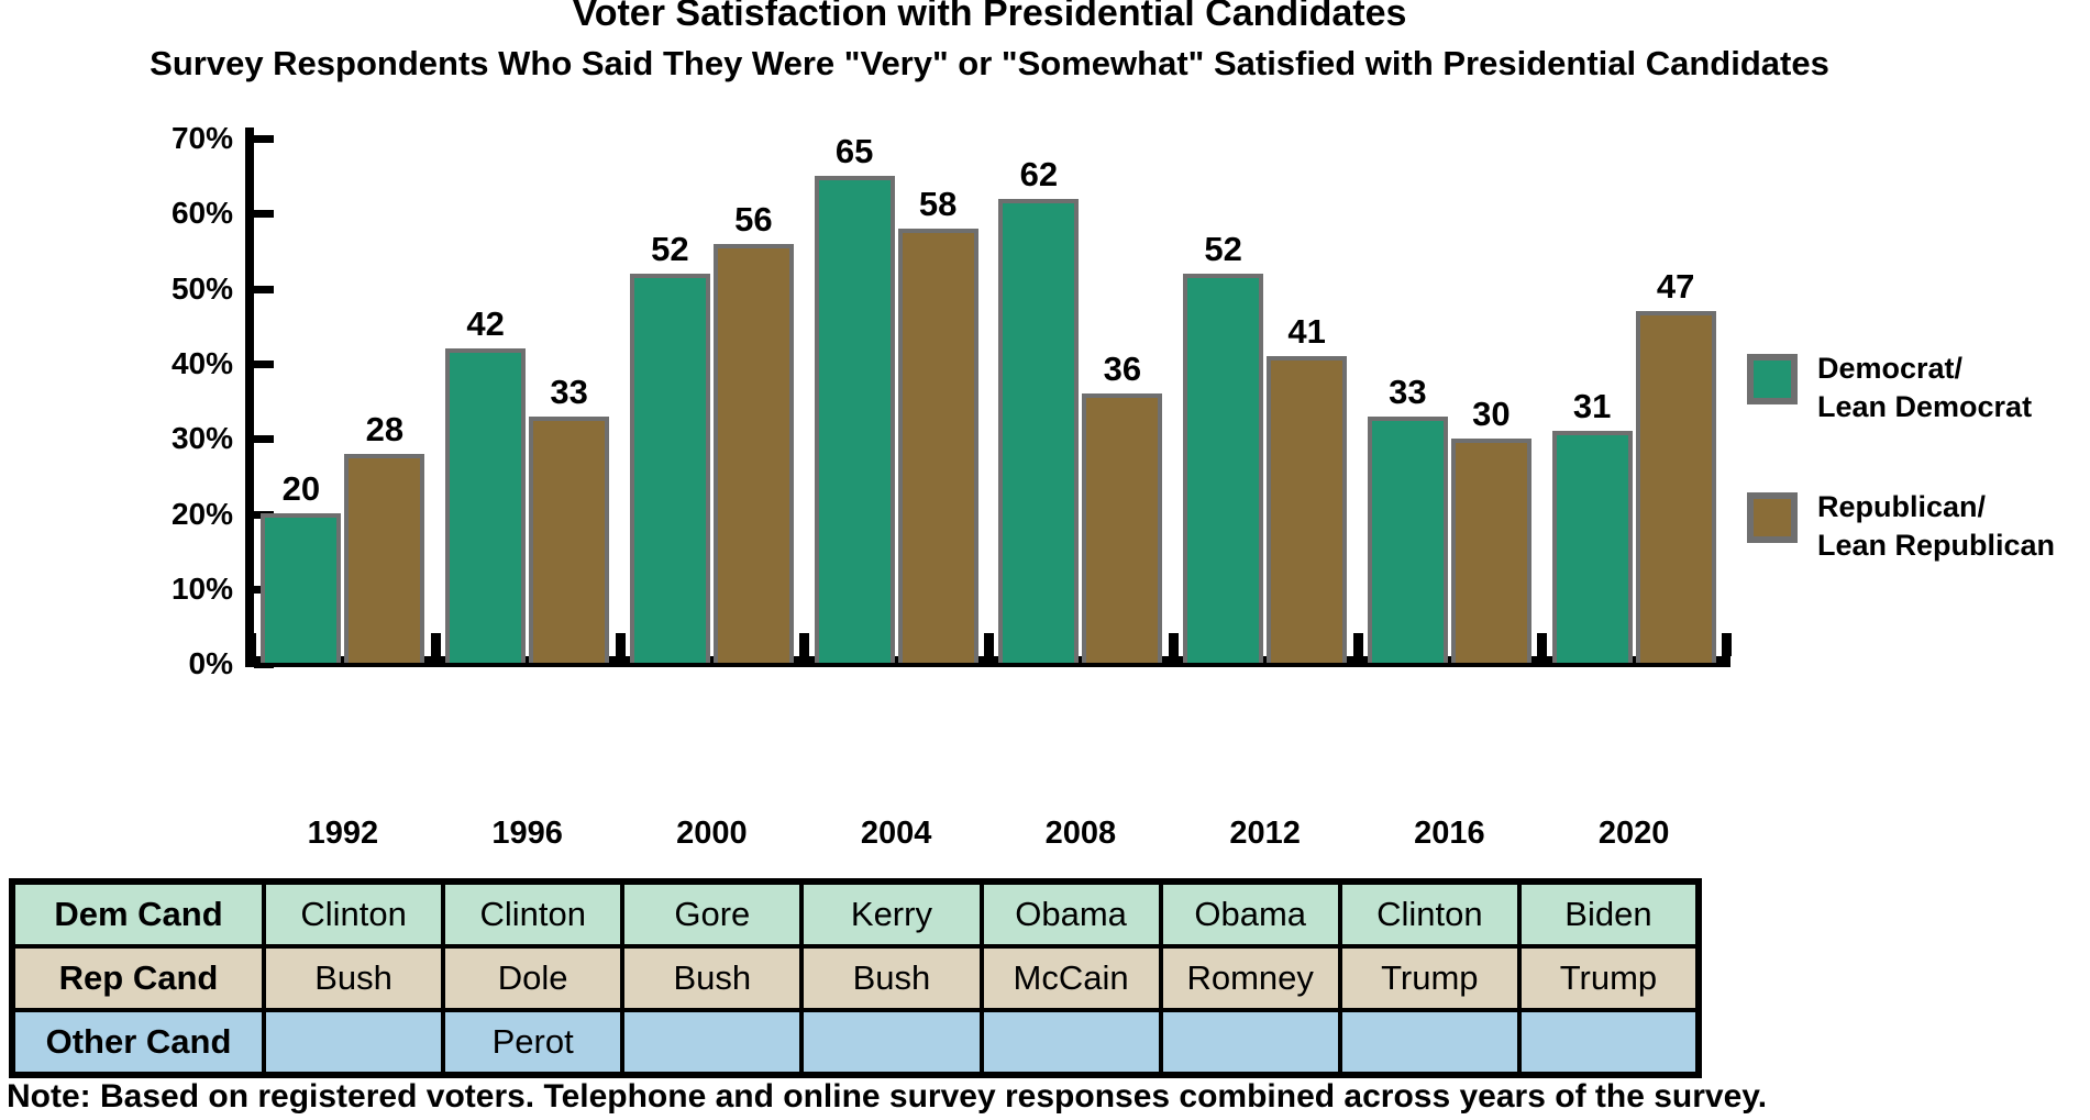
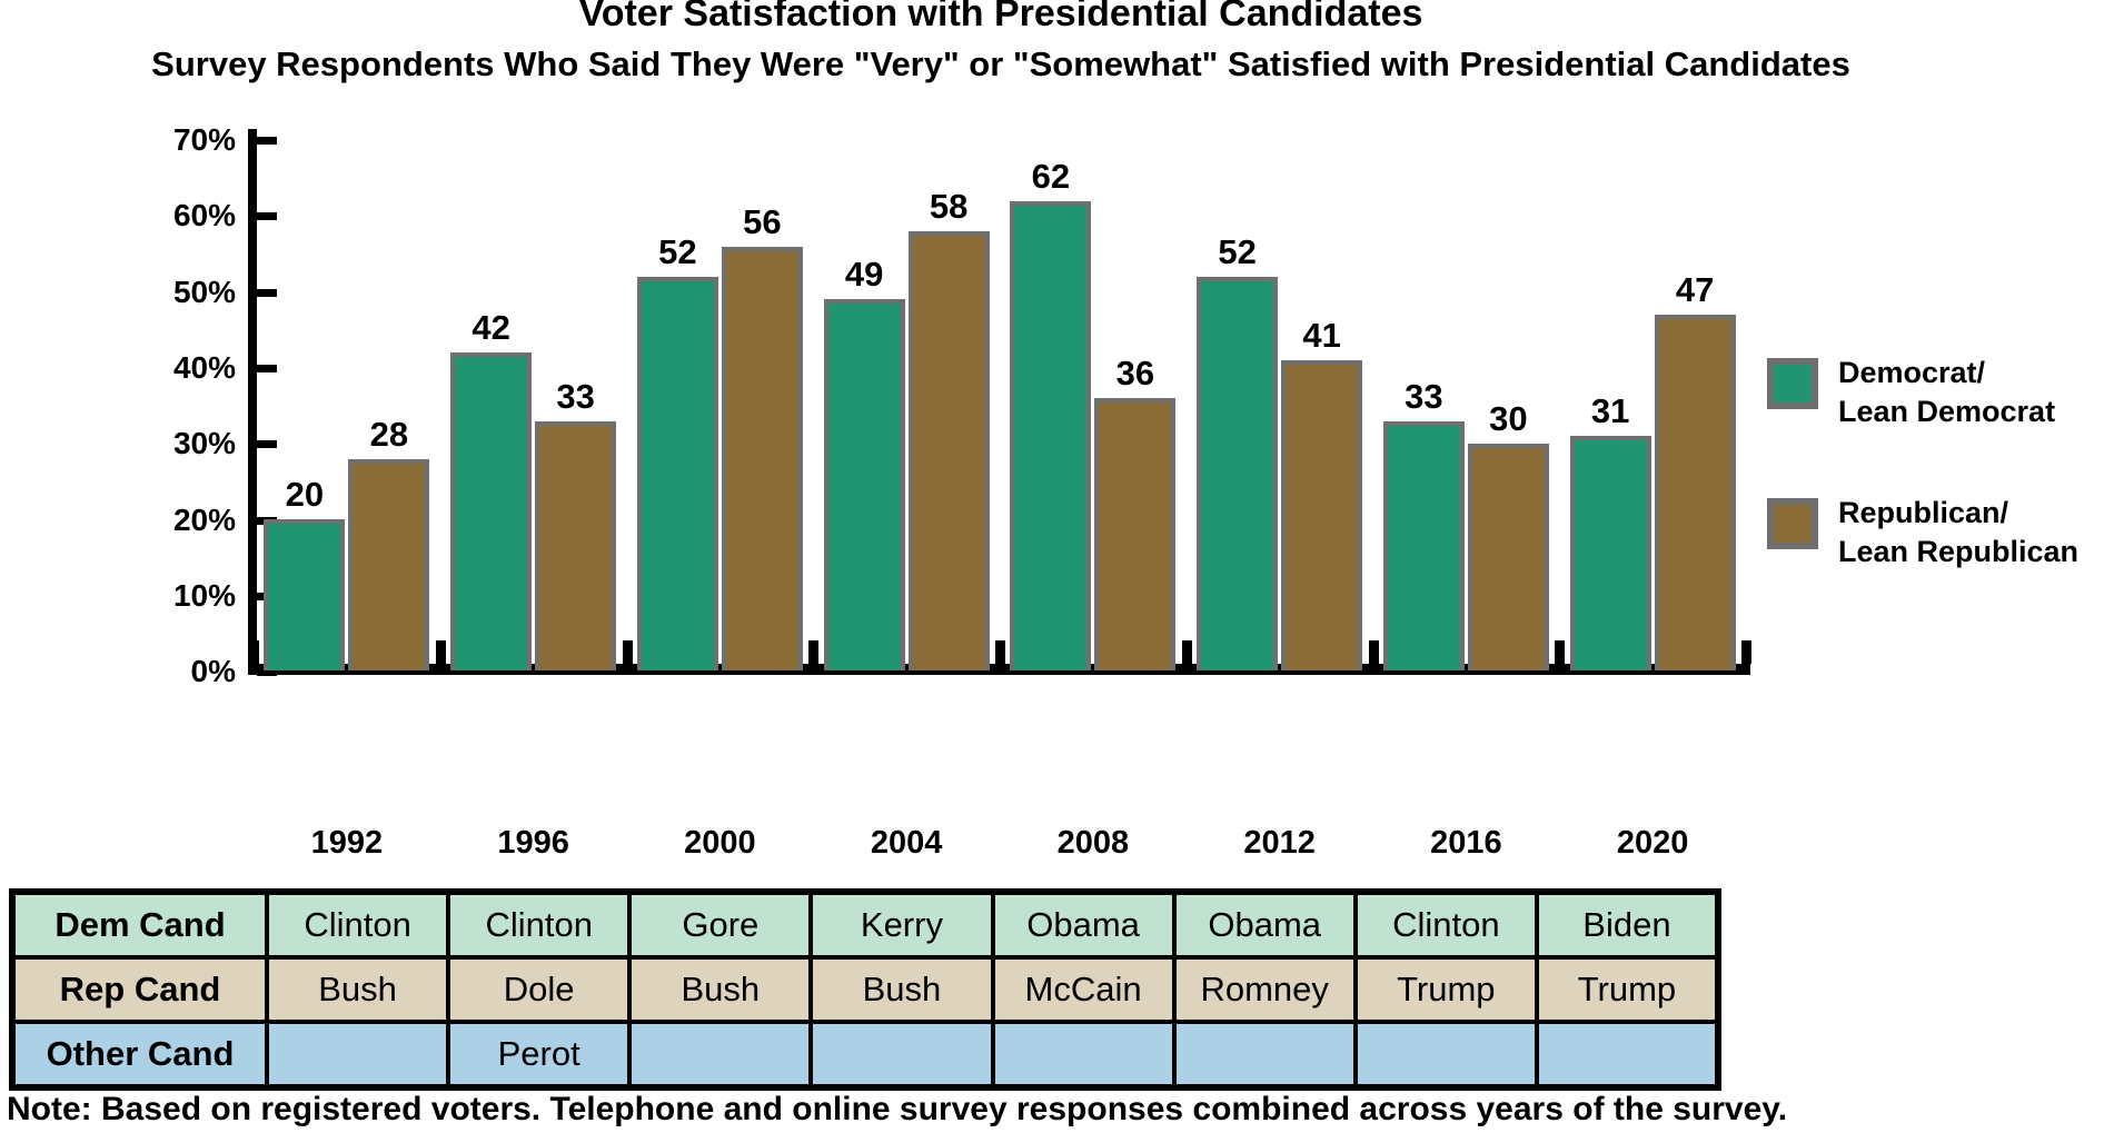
Democrat/Lean Democrat/2004: 65 -> 49
